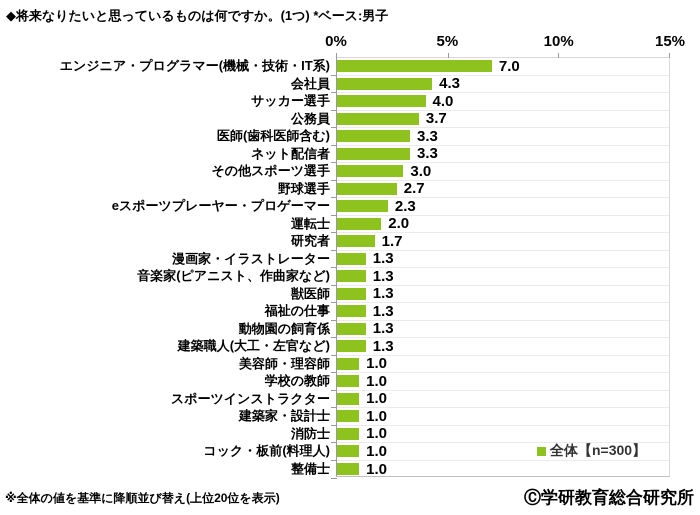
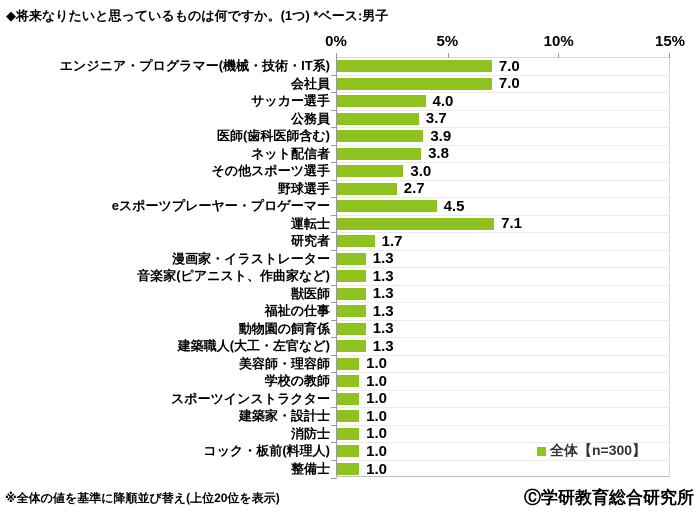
会社員: 4.3 -> 7.0
医師(歯科医師含む): 3.3 -> 3.9
ネット配信者: 3.3 -> 3.8
eスポーツプレーヤー・プロゲーマー: 2.3 -> 4.5
運転士: 2.0 -> 7.1
